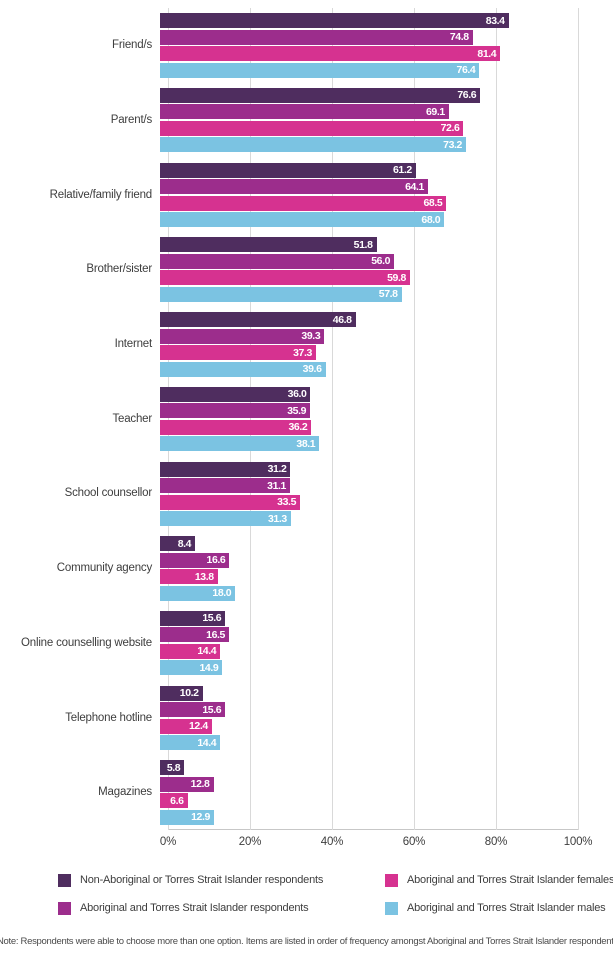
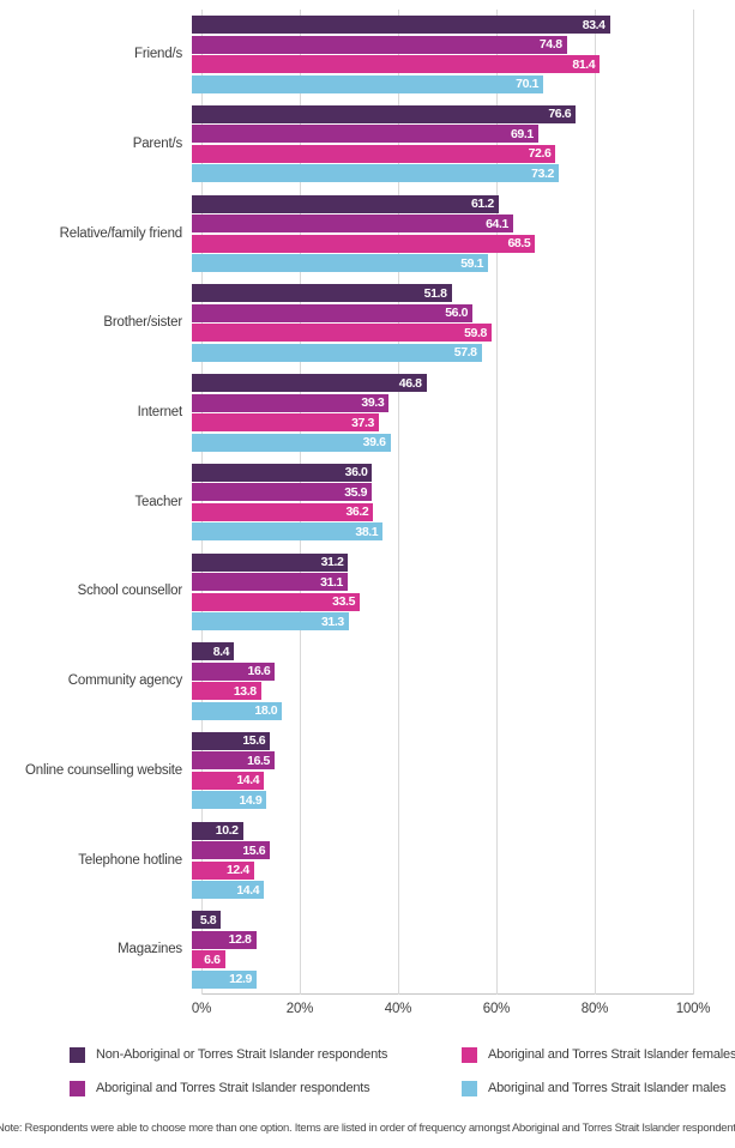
Aboriginal and Torres Strait Islander males/Friend/s: 76.4 -> 70.1
Aboriginal and Torres Strait Islander males/Relative/family friend: 68.0 -> 59.1
